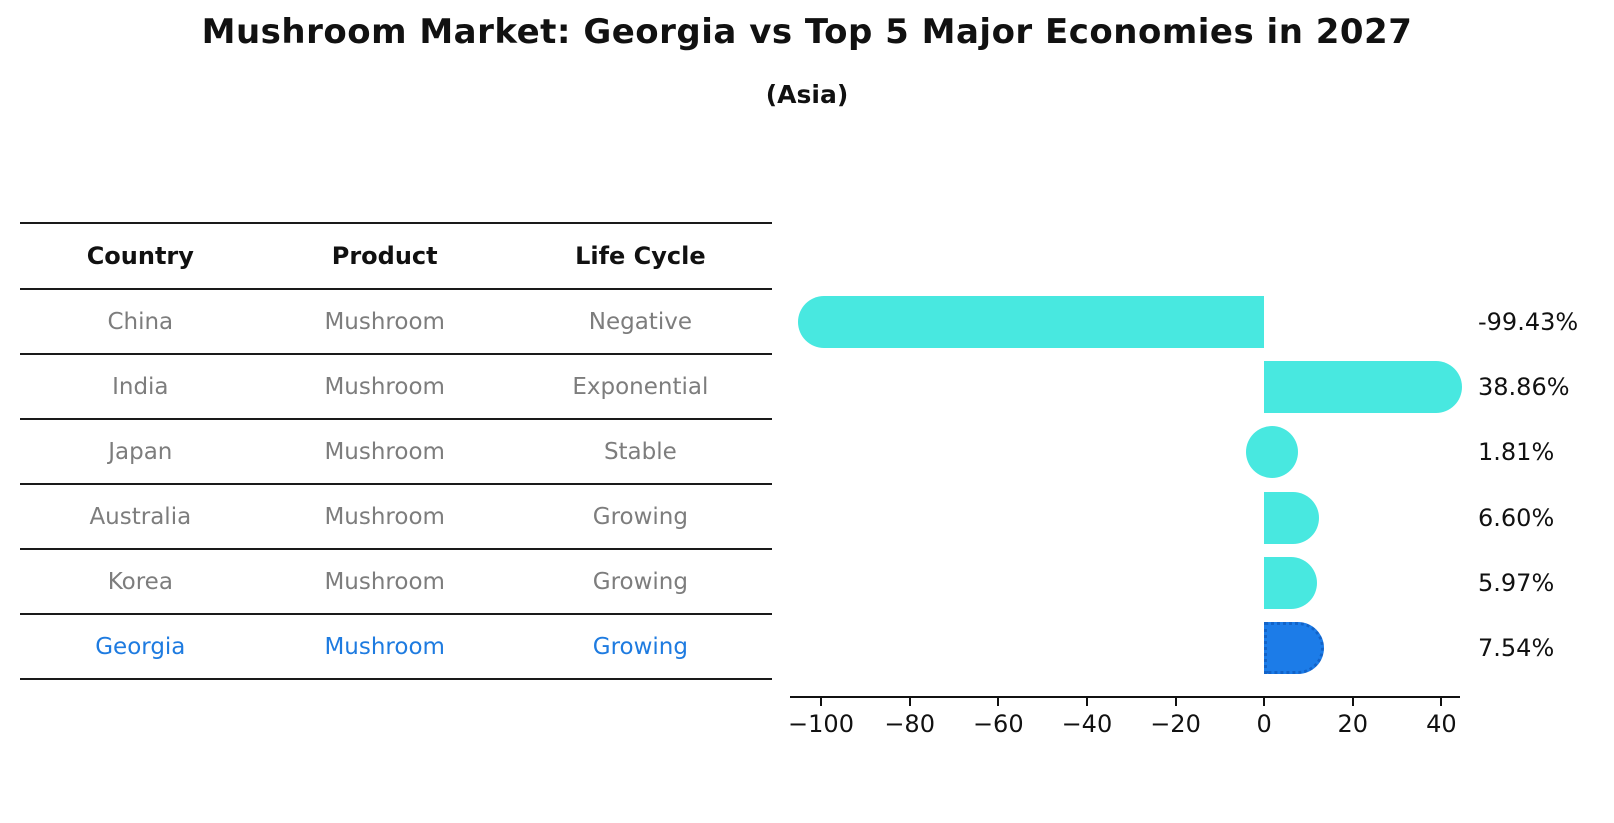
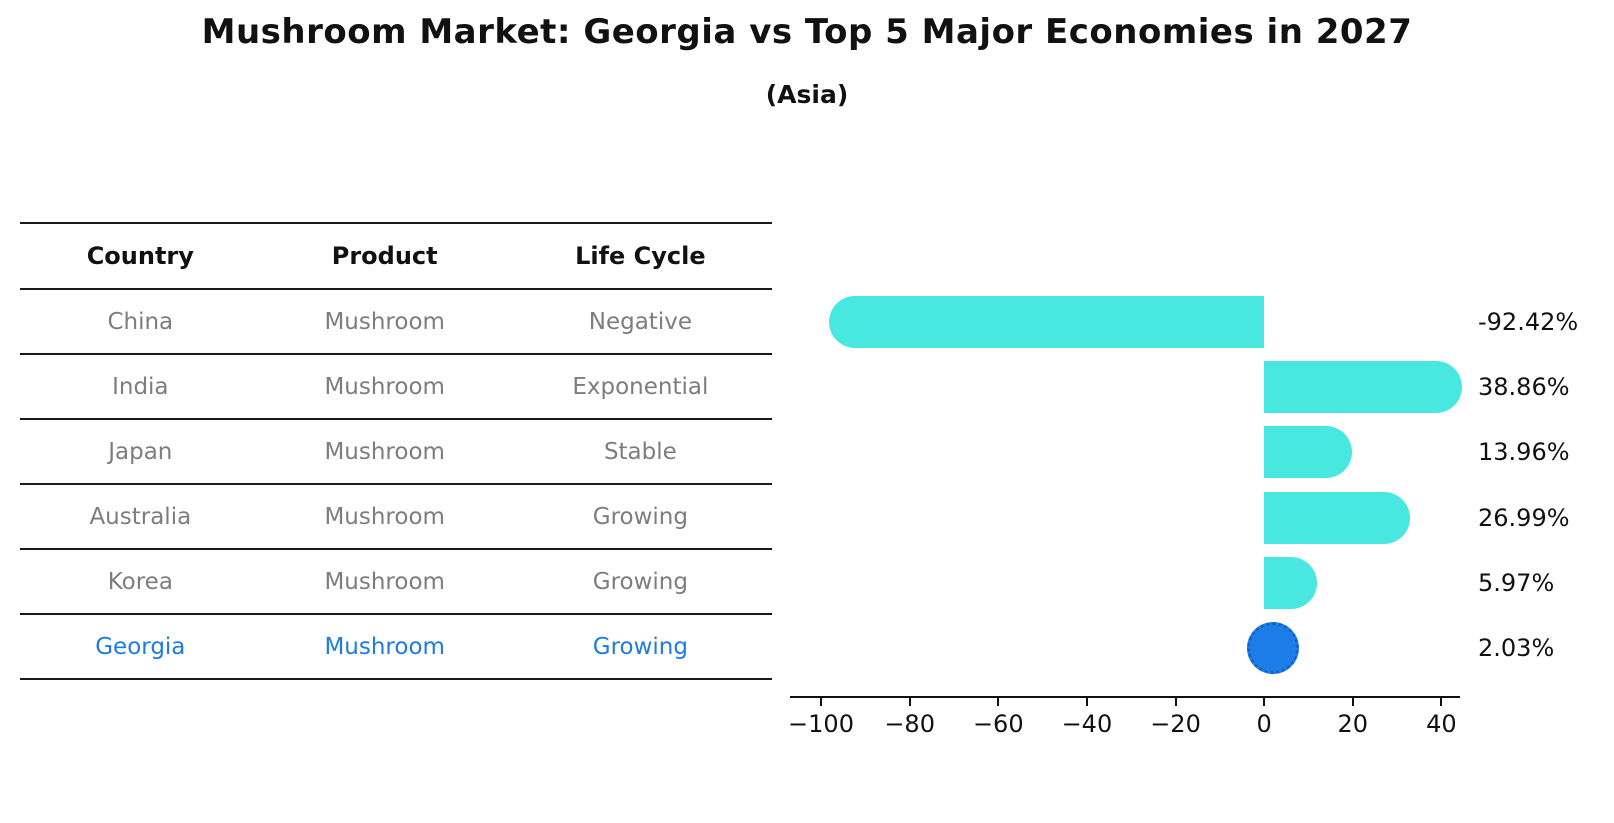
China: -99.43% -> -92.42%
Japan: 1.81% -> 13.96%
Australia: 6.60% -> 26.99%
Georgia: 7.54% -> 2.03%
